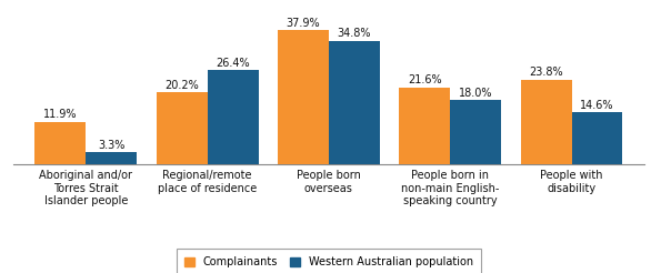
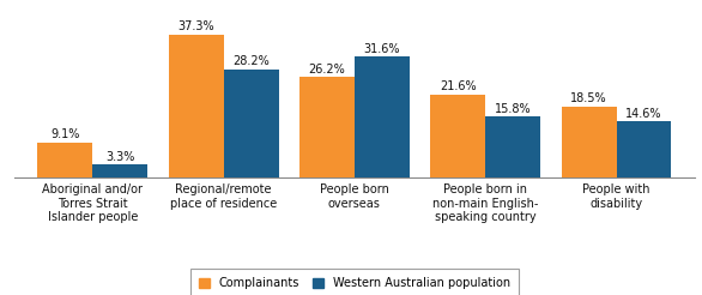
Complainants/Aboriginal and/or Torres Strait Islander people: 11.9% -> 9.1%
Complainants/Regional/remote place of residence: 20.2% -> 37.3%
Western Australian population/Regional/remote place of residence: 26.4% -> 28.2%
Complainants/People born overseas: 37.9% -> 26.2%
Western Australian population/People born overseas: 34.8% -> 31.6%
Western Australian population/People born in non-main English- speaking country: 18.0% -> 15.8%
Complainants/People with disability: 23.8% -> 18.5%
